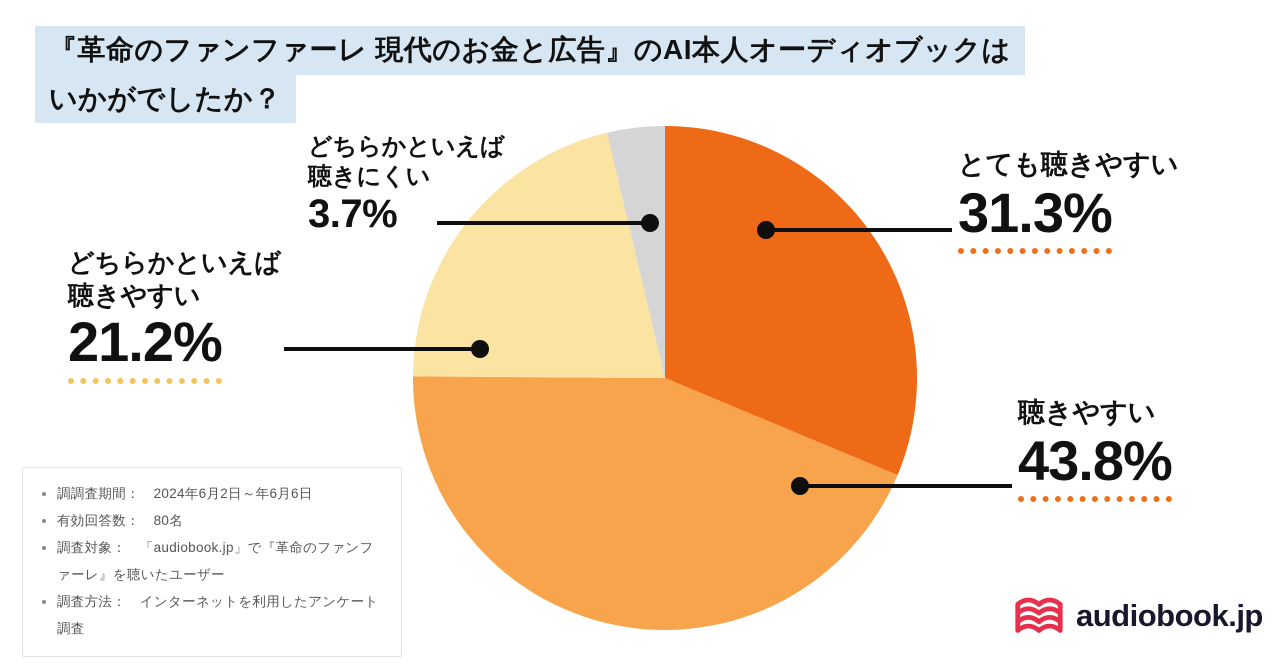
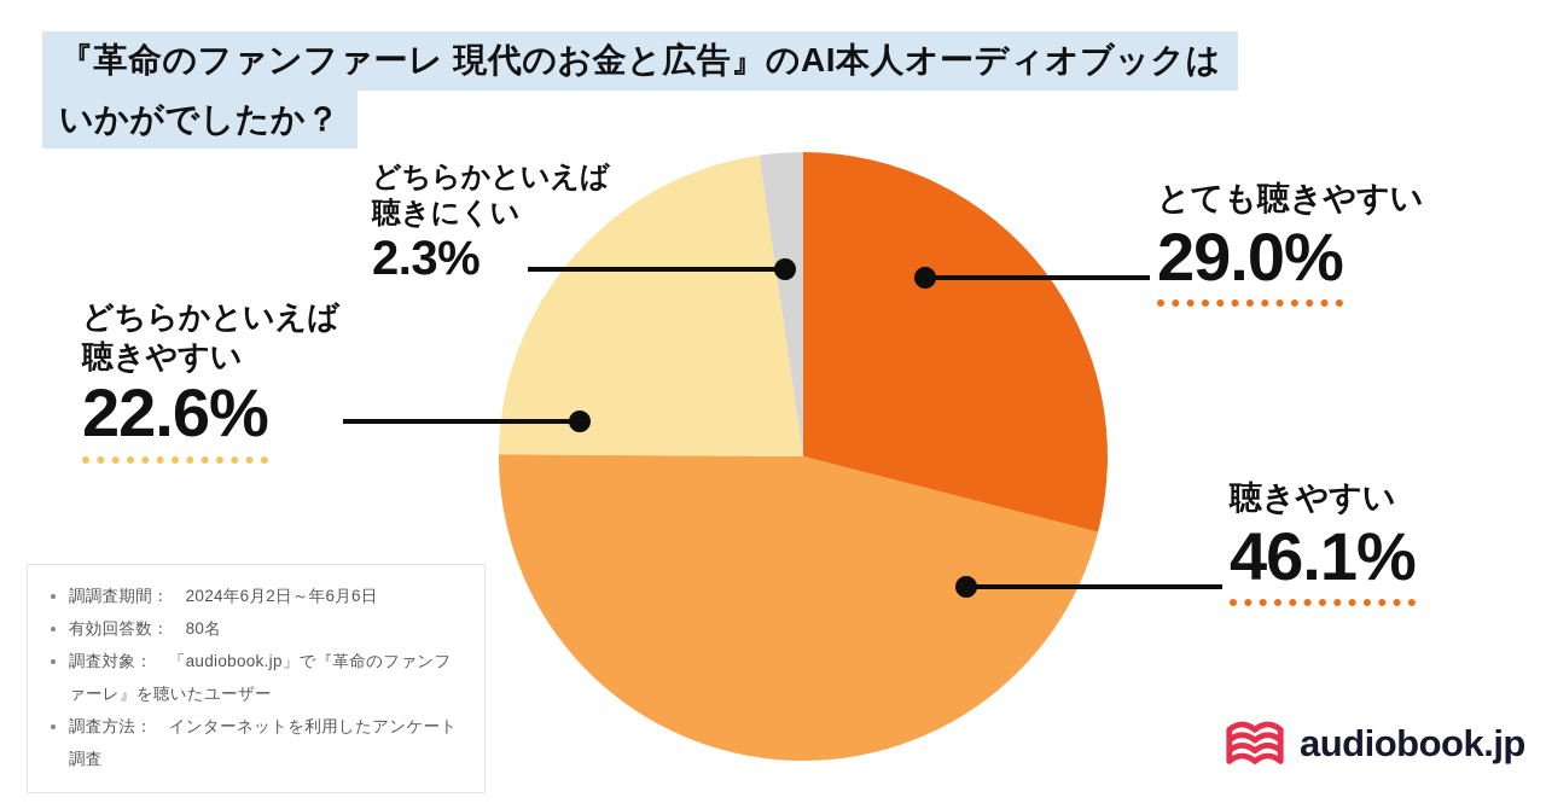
とても聴きやすい: 31.3% -> 29.0%
聴きやすい: 43.8% -> 46.1%
どちらかといえば聴きやすい: 21.2% -> 22.6%
どちらかといえば聴きにくい: 3.7% -> 2.3%
